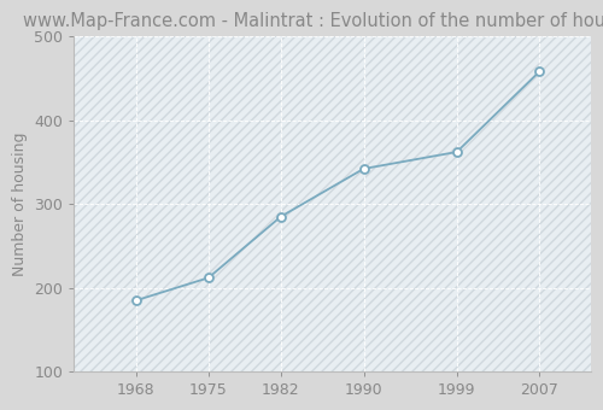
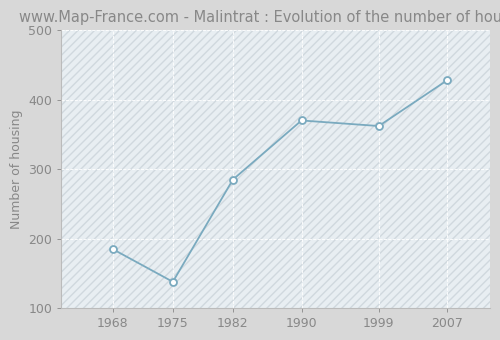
1975: 212 -> 138
1990: 342 -> 370
2007: 458 -> 428
